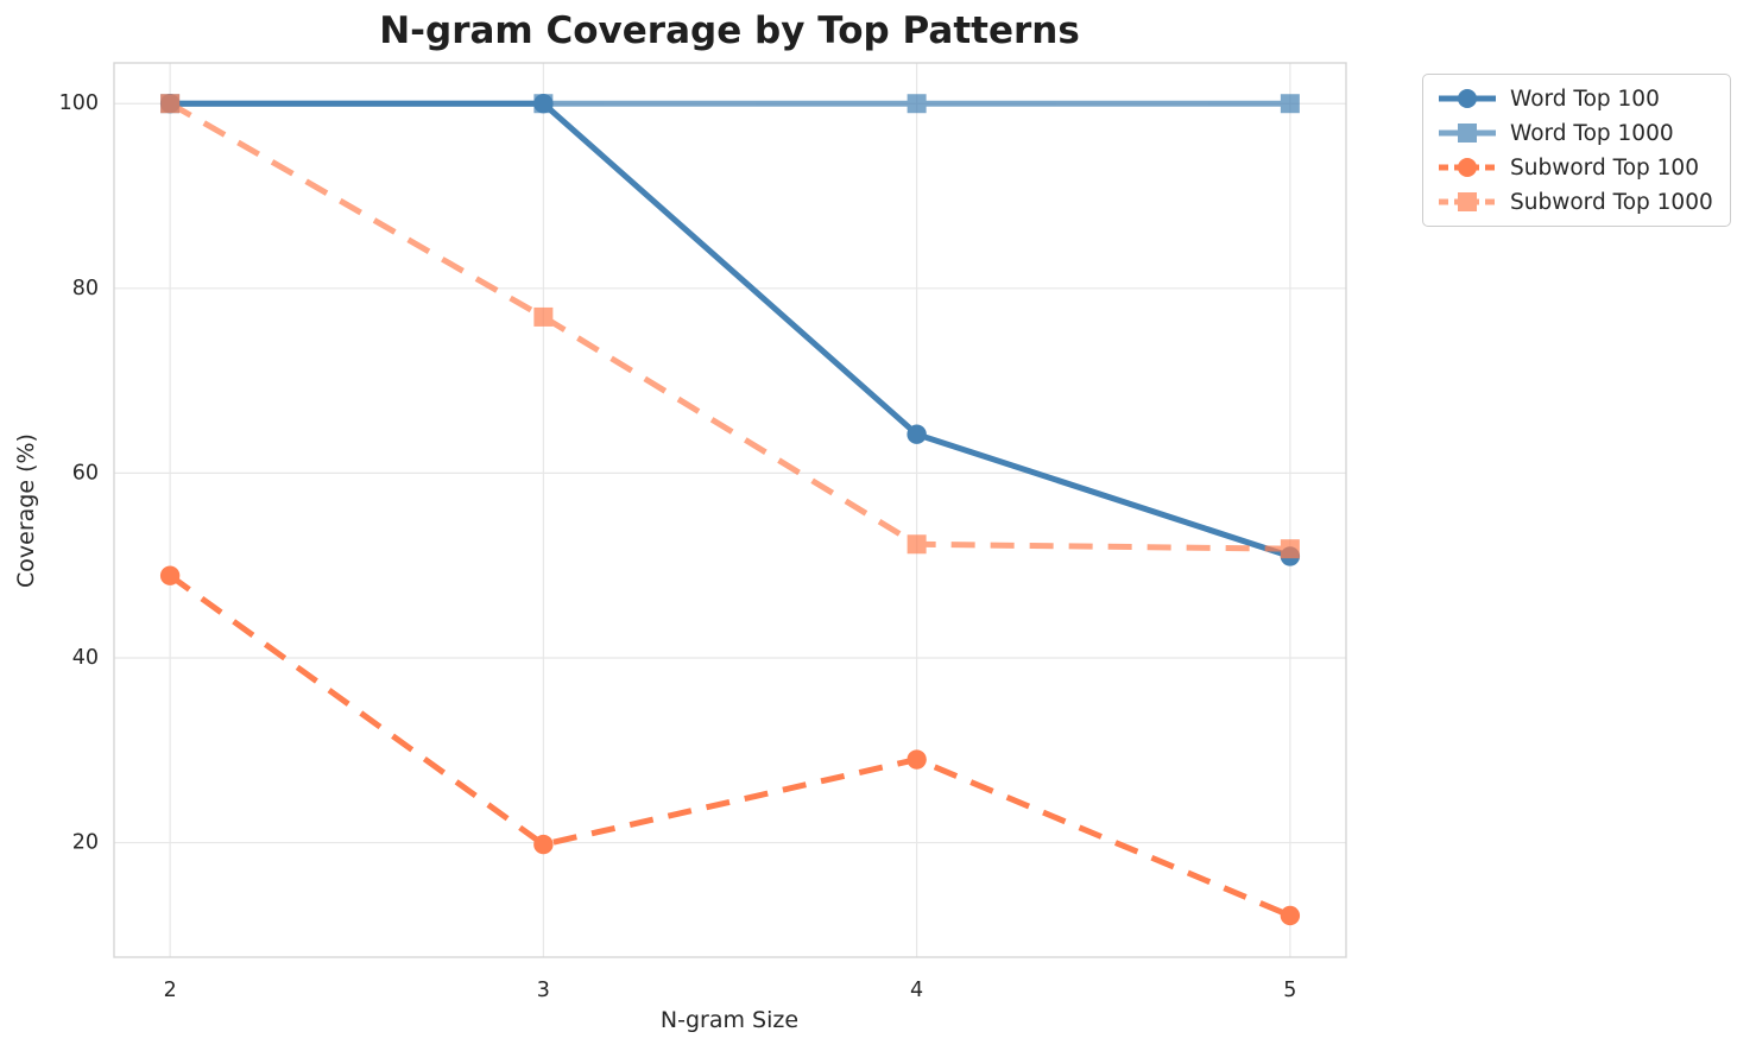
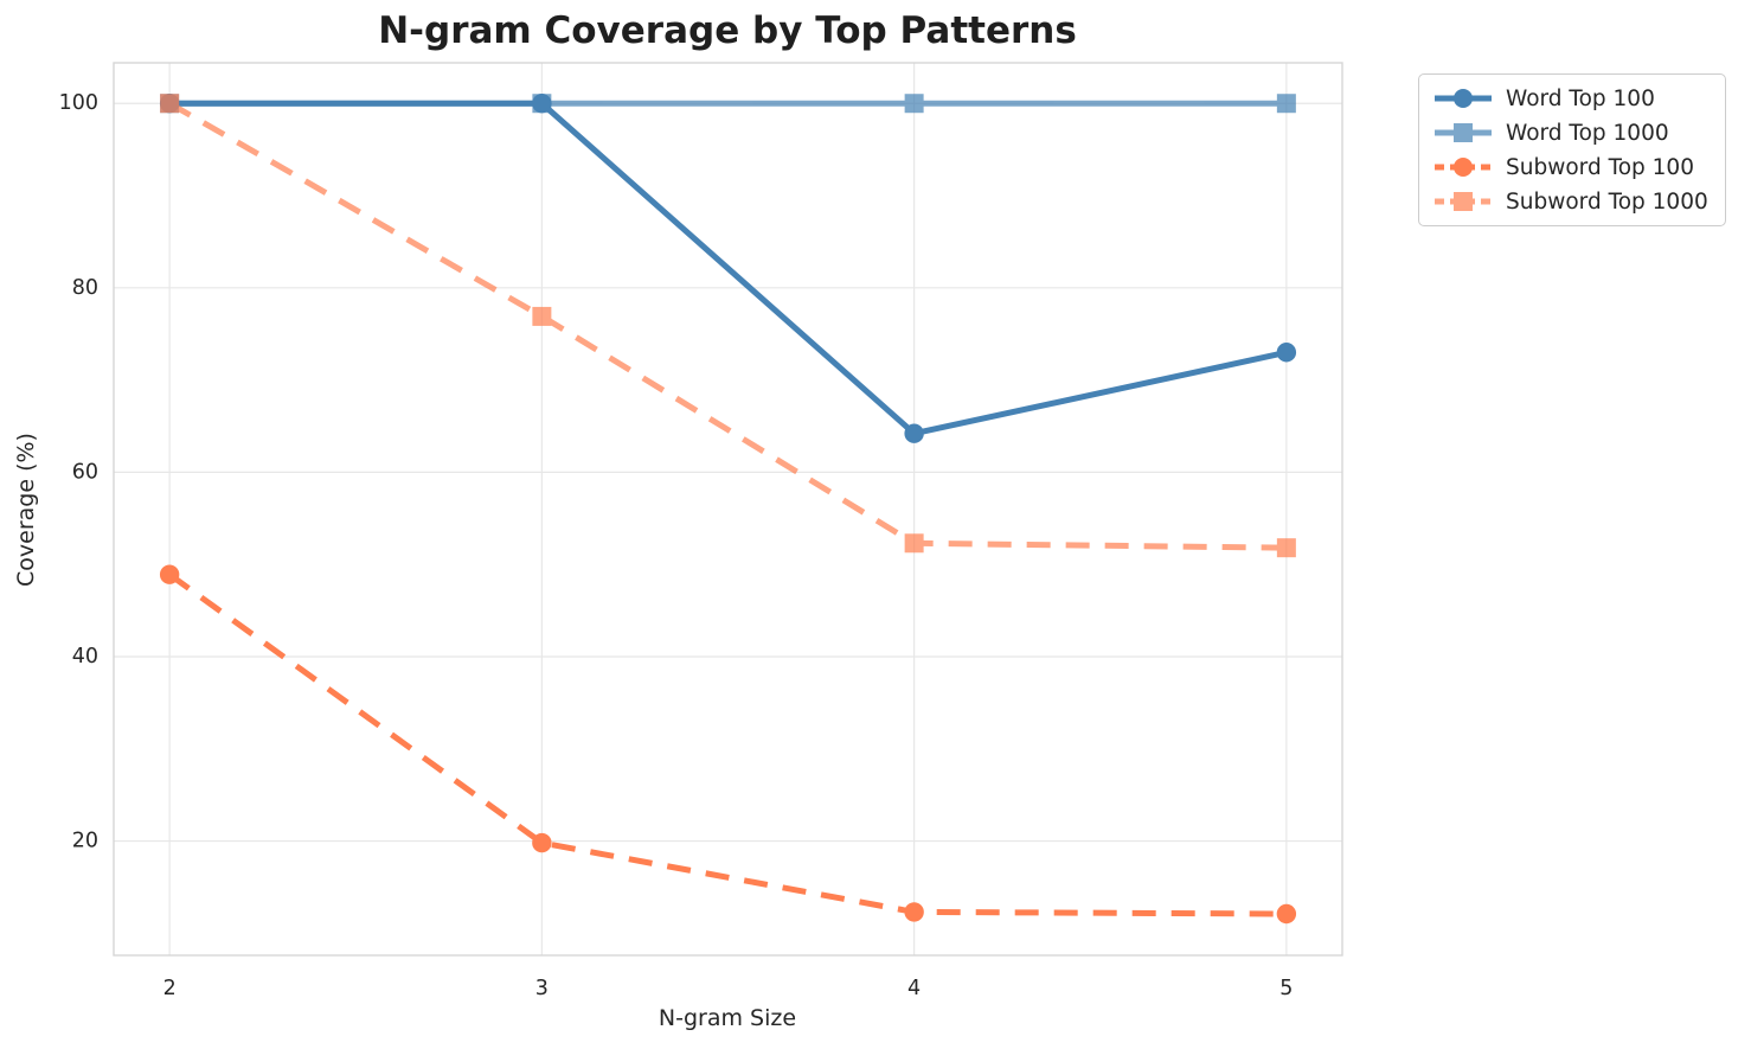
Subword Top 100/4: 29 -> 12
Word Top 100/5: 51 -> 73
